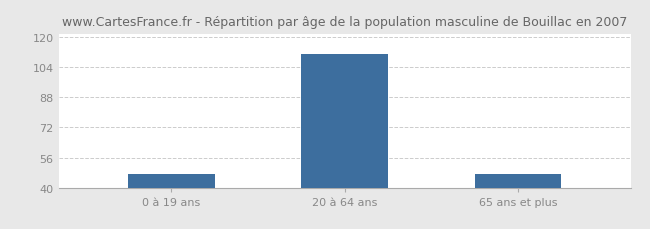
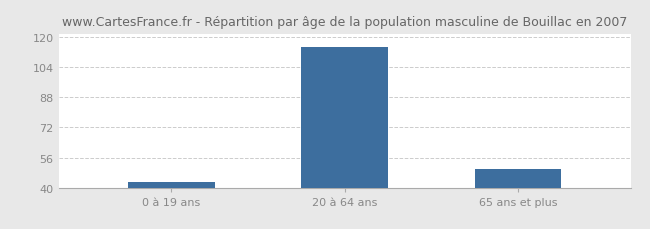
0 à 19 ans: 47 -> 43
20 à 64 ans: 111 -> 115
65 ans et plus: 47 -> 50
